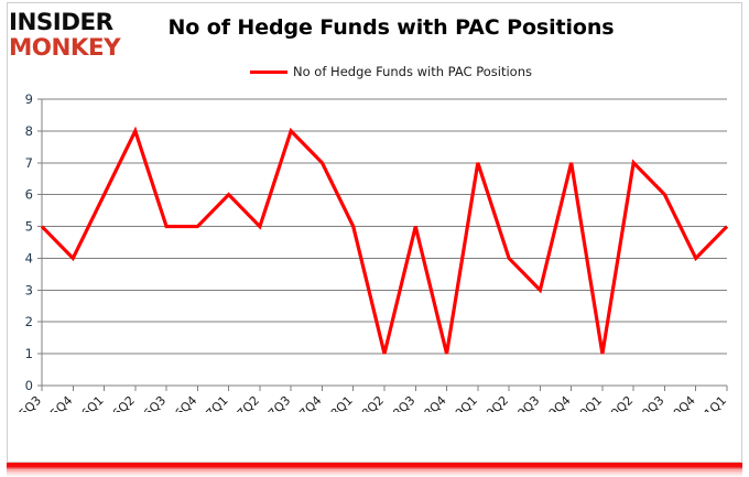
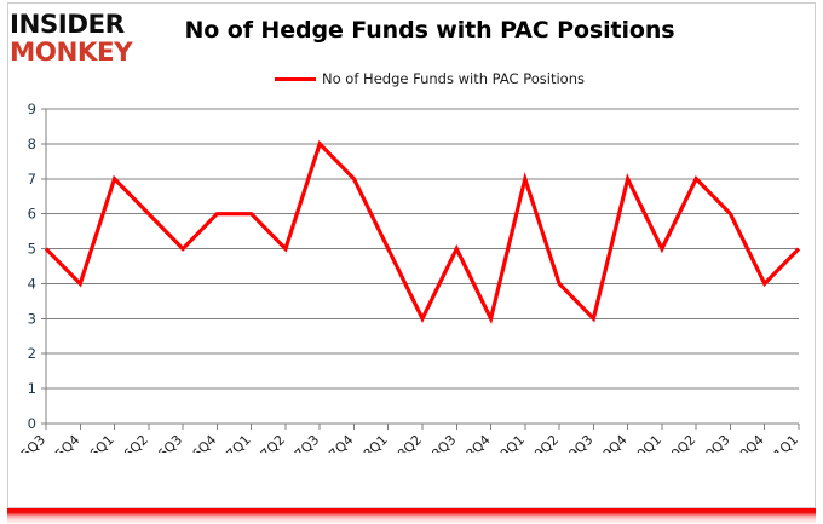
16Q1: 6 -> 7
16Q2: 8 -> 6
16Q4: 5 -> 6
18Q2: 1 -> 3
18Q4: 1 -> 3
20Q1: 1 -> 5
